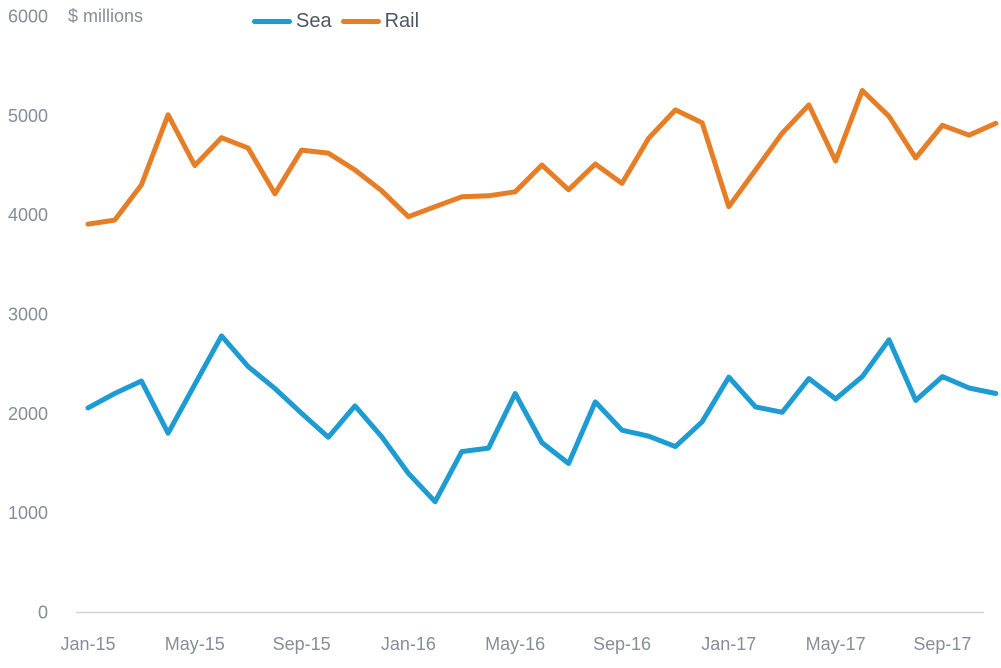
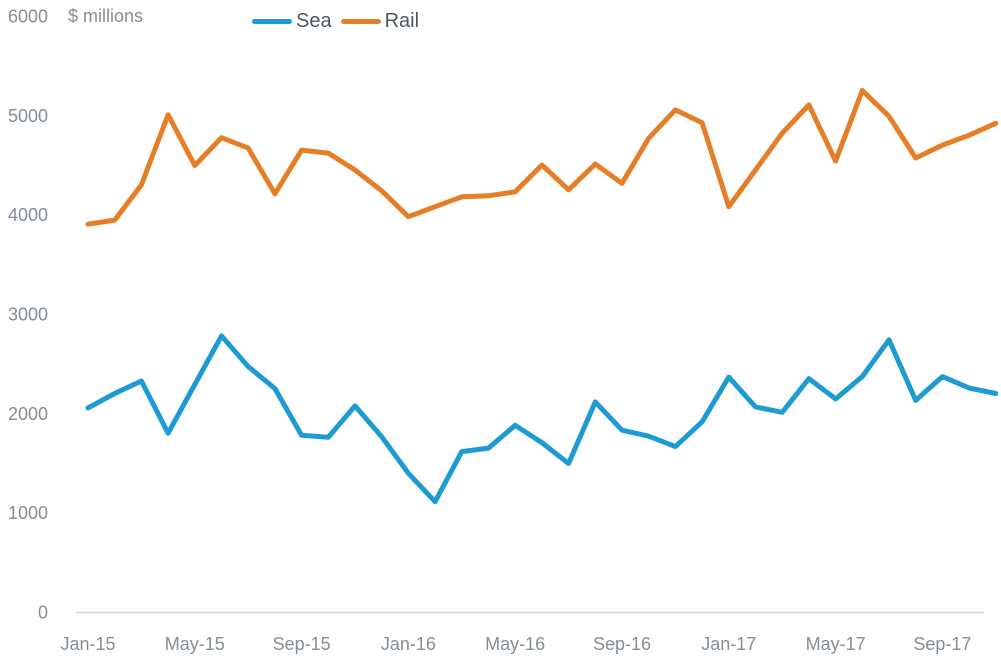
Sea/Sep-15: 2000 -> 1800
Sea/May-16: 2200 -> 1900
Rail/Sep-17: 4900 -> 4700
